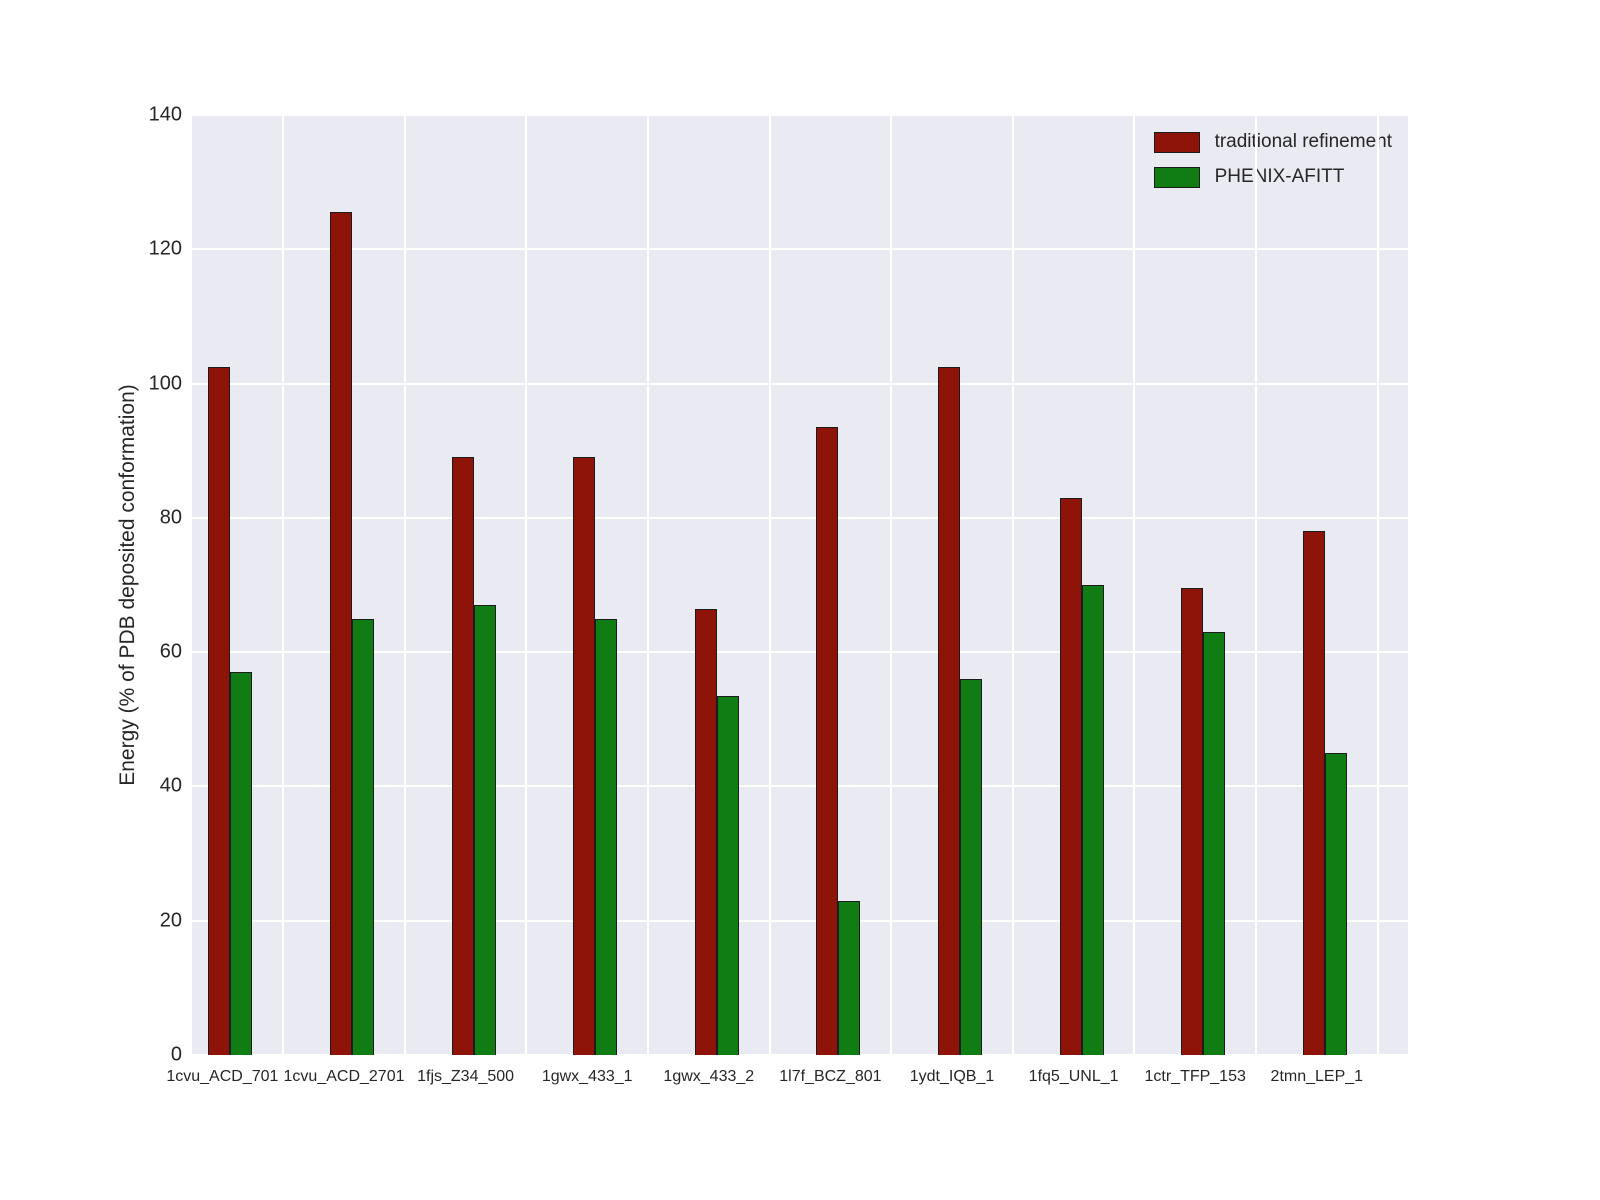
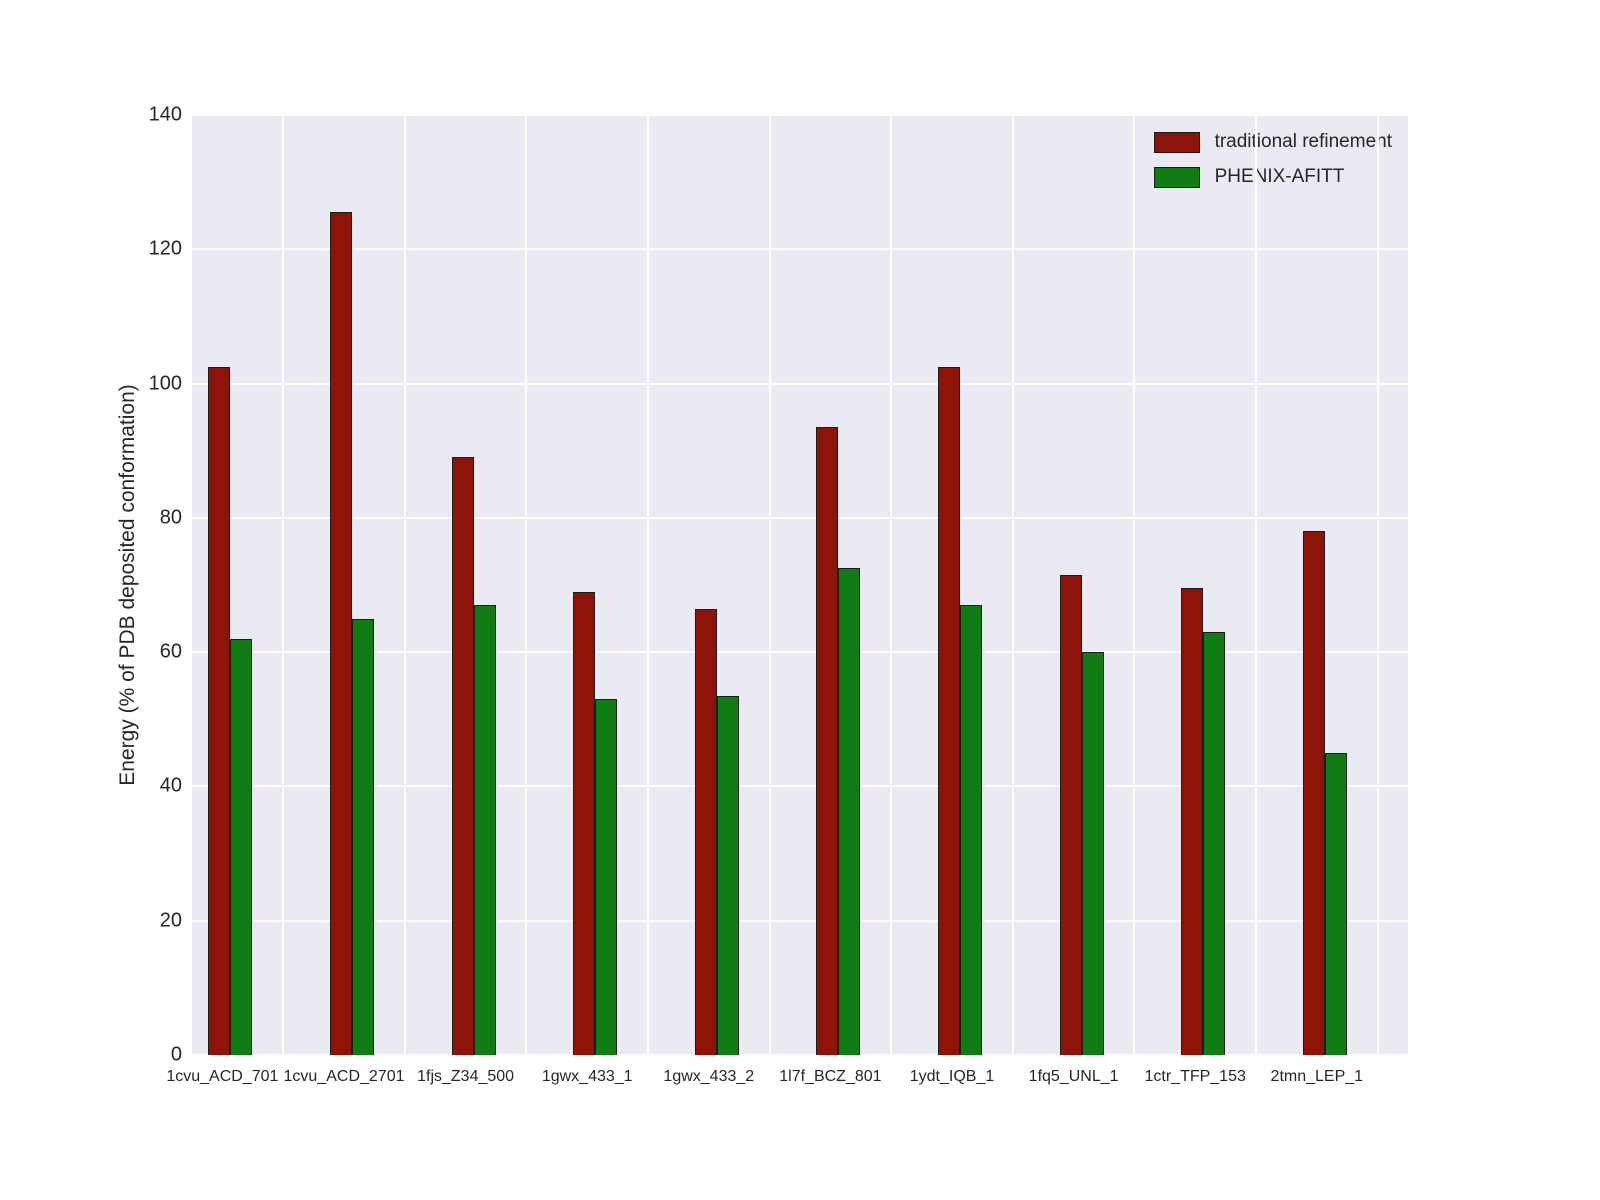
PHENIX-AFITT/1cvu_ACD_701: 57 -> 62
traditional refinement/1gwx_433_1: 89 -> 69
PHENIX-AFITT/1gwx_433_1: 65 -> 53
PHENIX-AFITT/1l7f_BCZ_801: 23 -> 72
PHENIX-AFITT/1ydt_IQB_1: 56 -> 67
traditional refinement/1fq5_UNL_1: 83 -> 72
PHENIX-AFITT/1fq5_UNL_1: 70 -> 60
